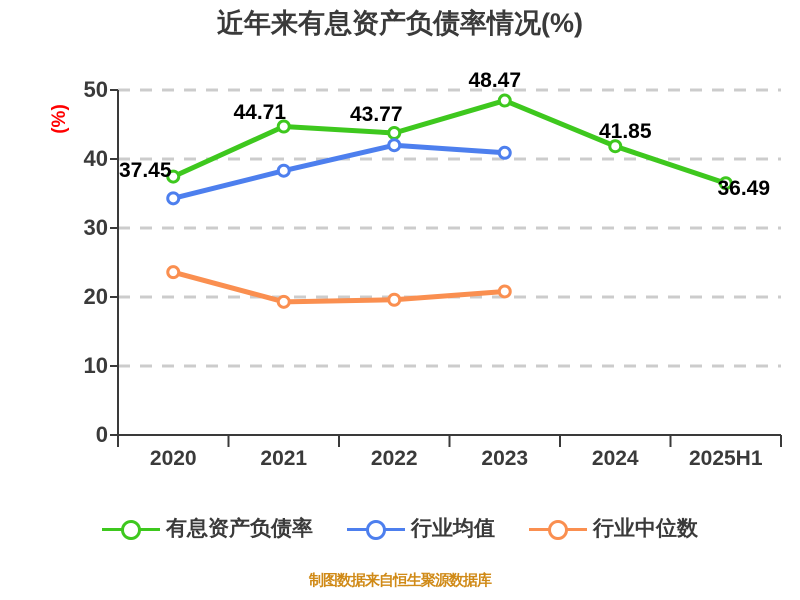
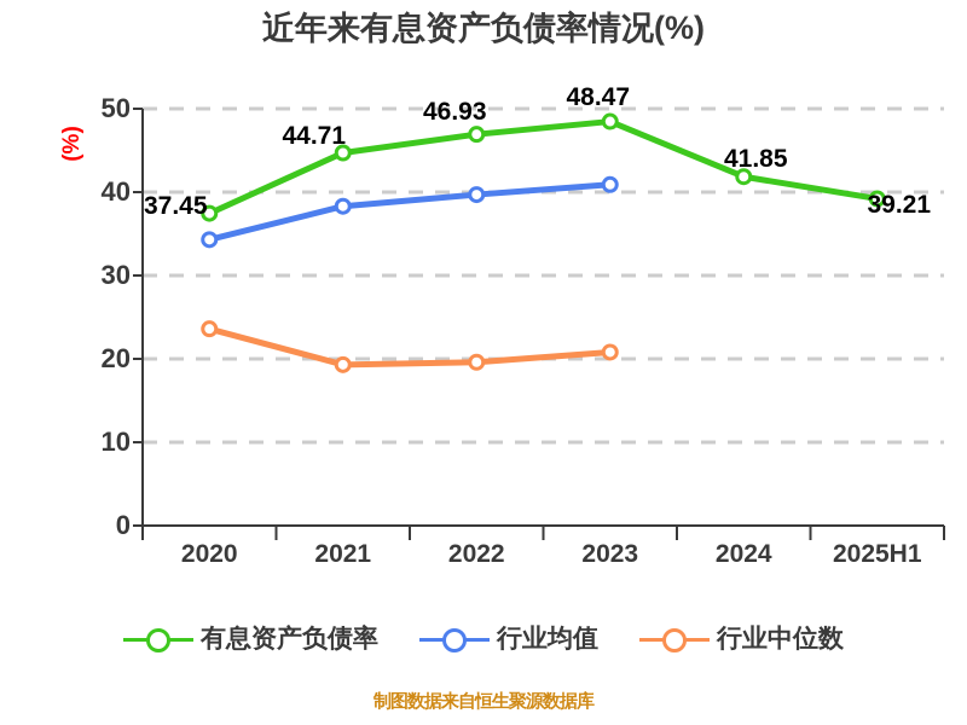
有息资产负债率/2022: 43.77 -> 46.93
行业均值/2022: 42 -> 40
有息资产负债率/2025H1: 36.49 -> 39.21
